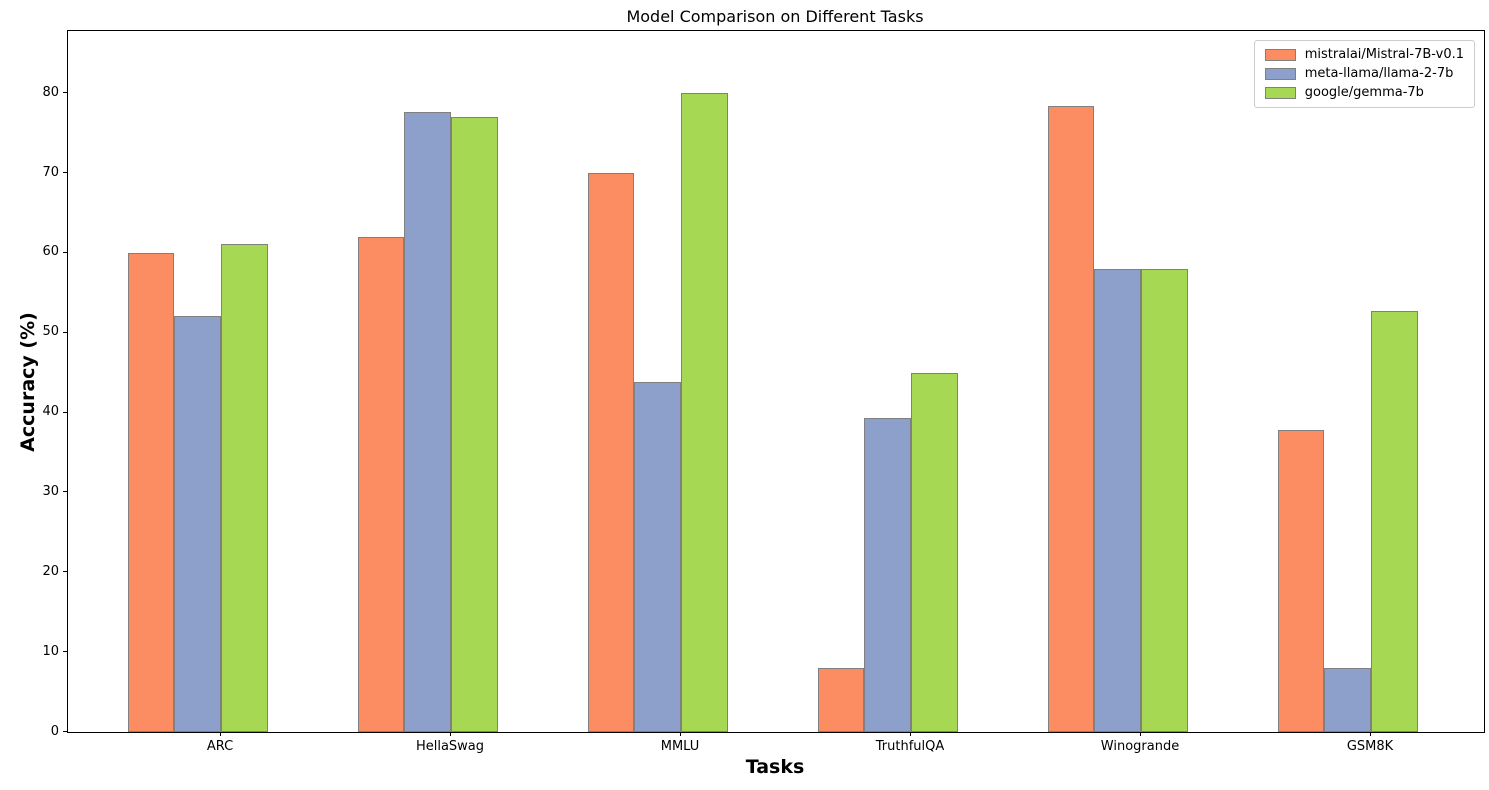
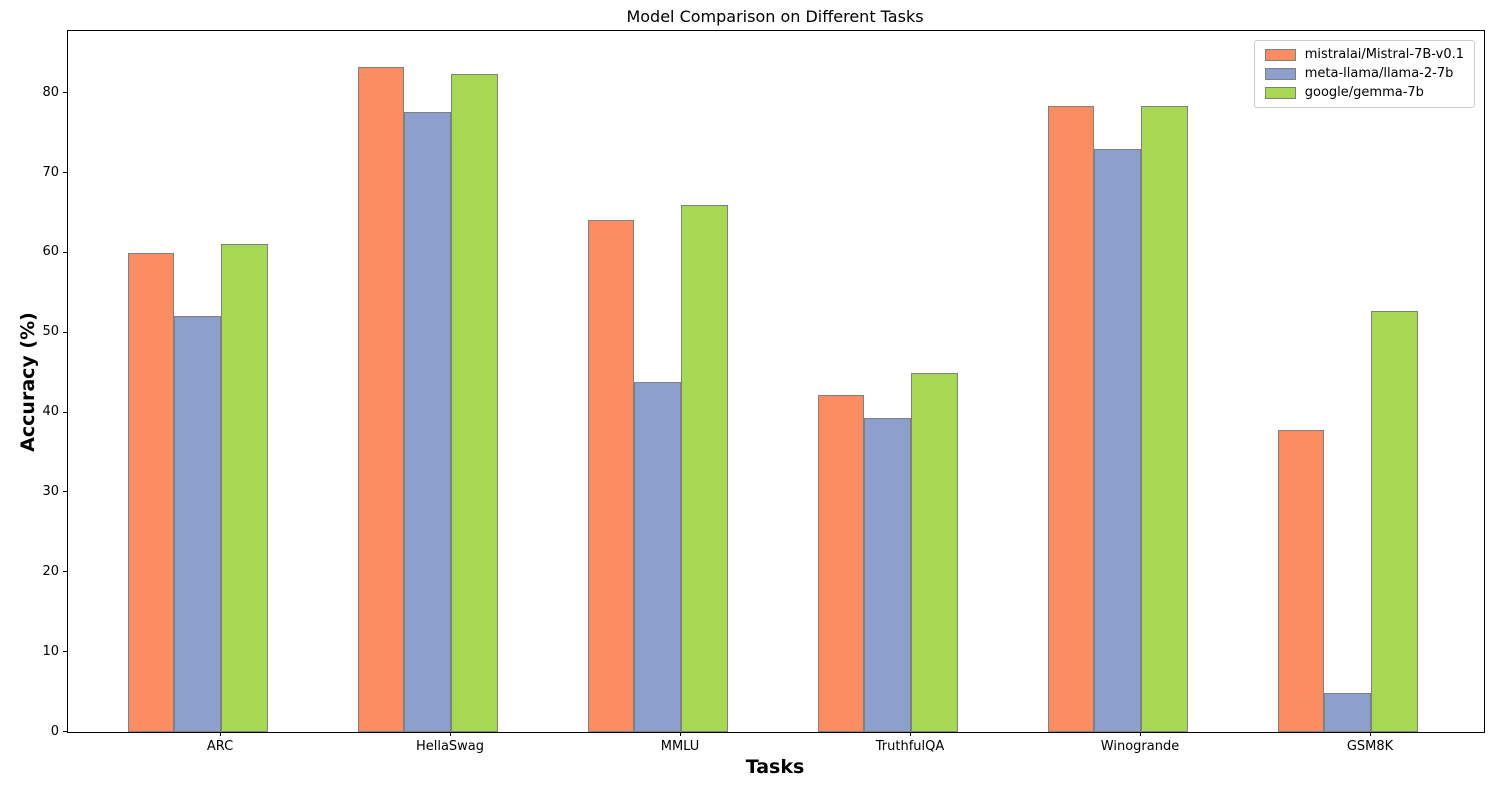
mistralai/Mistral-7B-v0.1/HellaSwag: 62 -> 83
google/gemma-7b/HellaSwag: 77 -> 82
mistralai/Mistral-7B-v0.1/MMLU: 70 -> 64
google/gemma-7b/MMLU: 80 -> 66
mistralai/Mistral-7B-v0.1/TruthfulQA: 8 -> 42
meta-llama/llama-2-7b/Winogrande: 58 -> 73
google/gemma-7b/Winogrande: 58 -> 78
meta-llama/llama-2-7b/GSM8K: 8 -> 5
